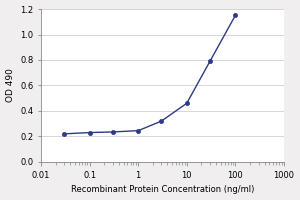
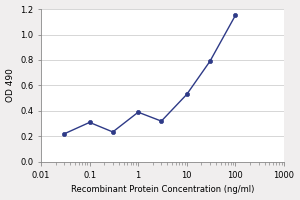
0.1: 0.23 -> 0.31
1: 0.24 -> 0.39
10: 0.46 -> 0.53
